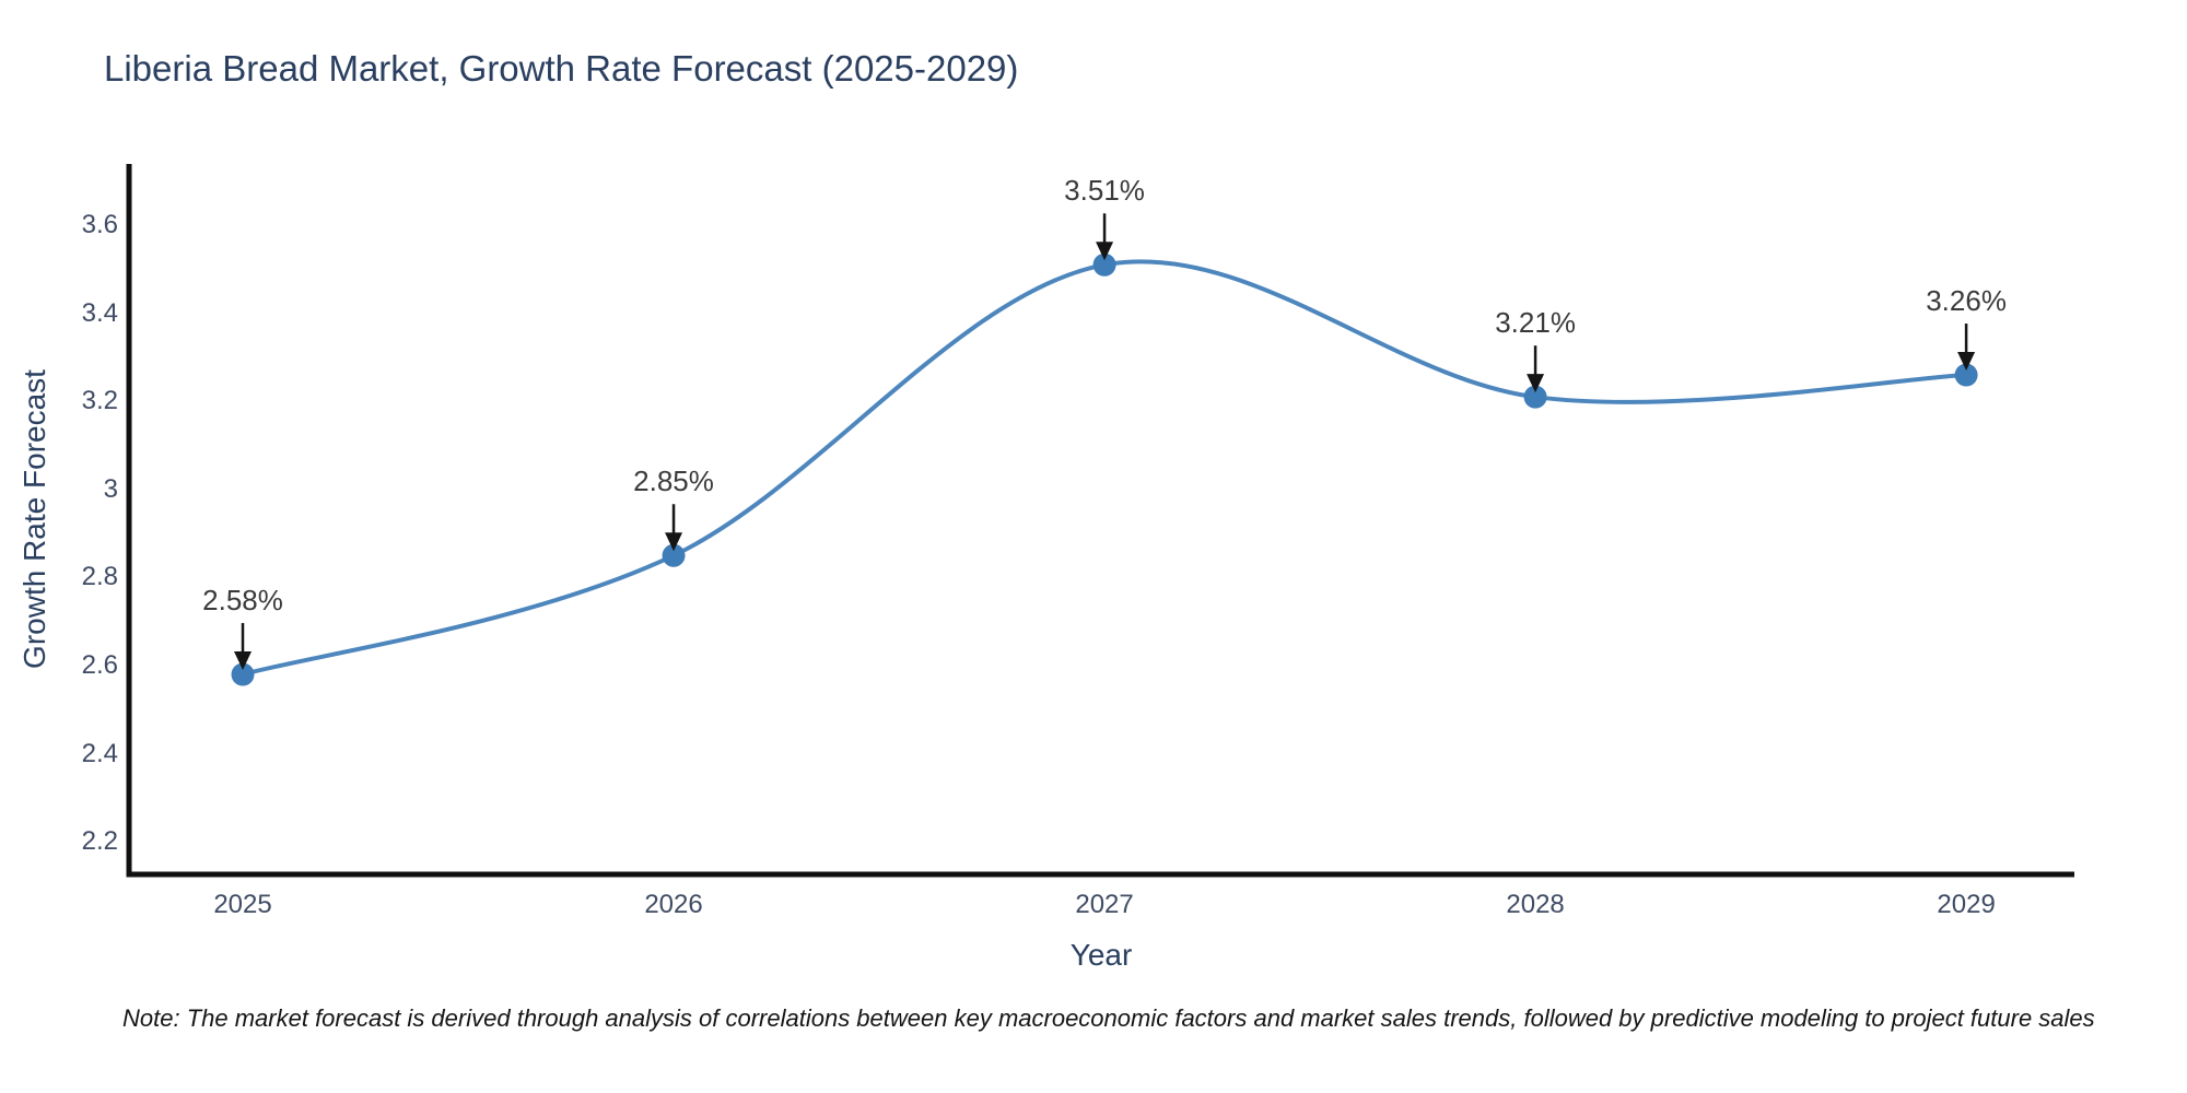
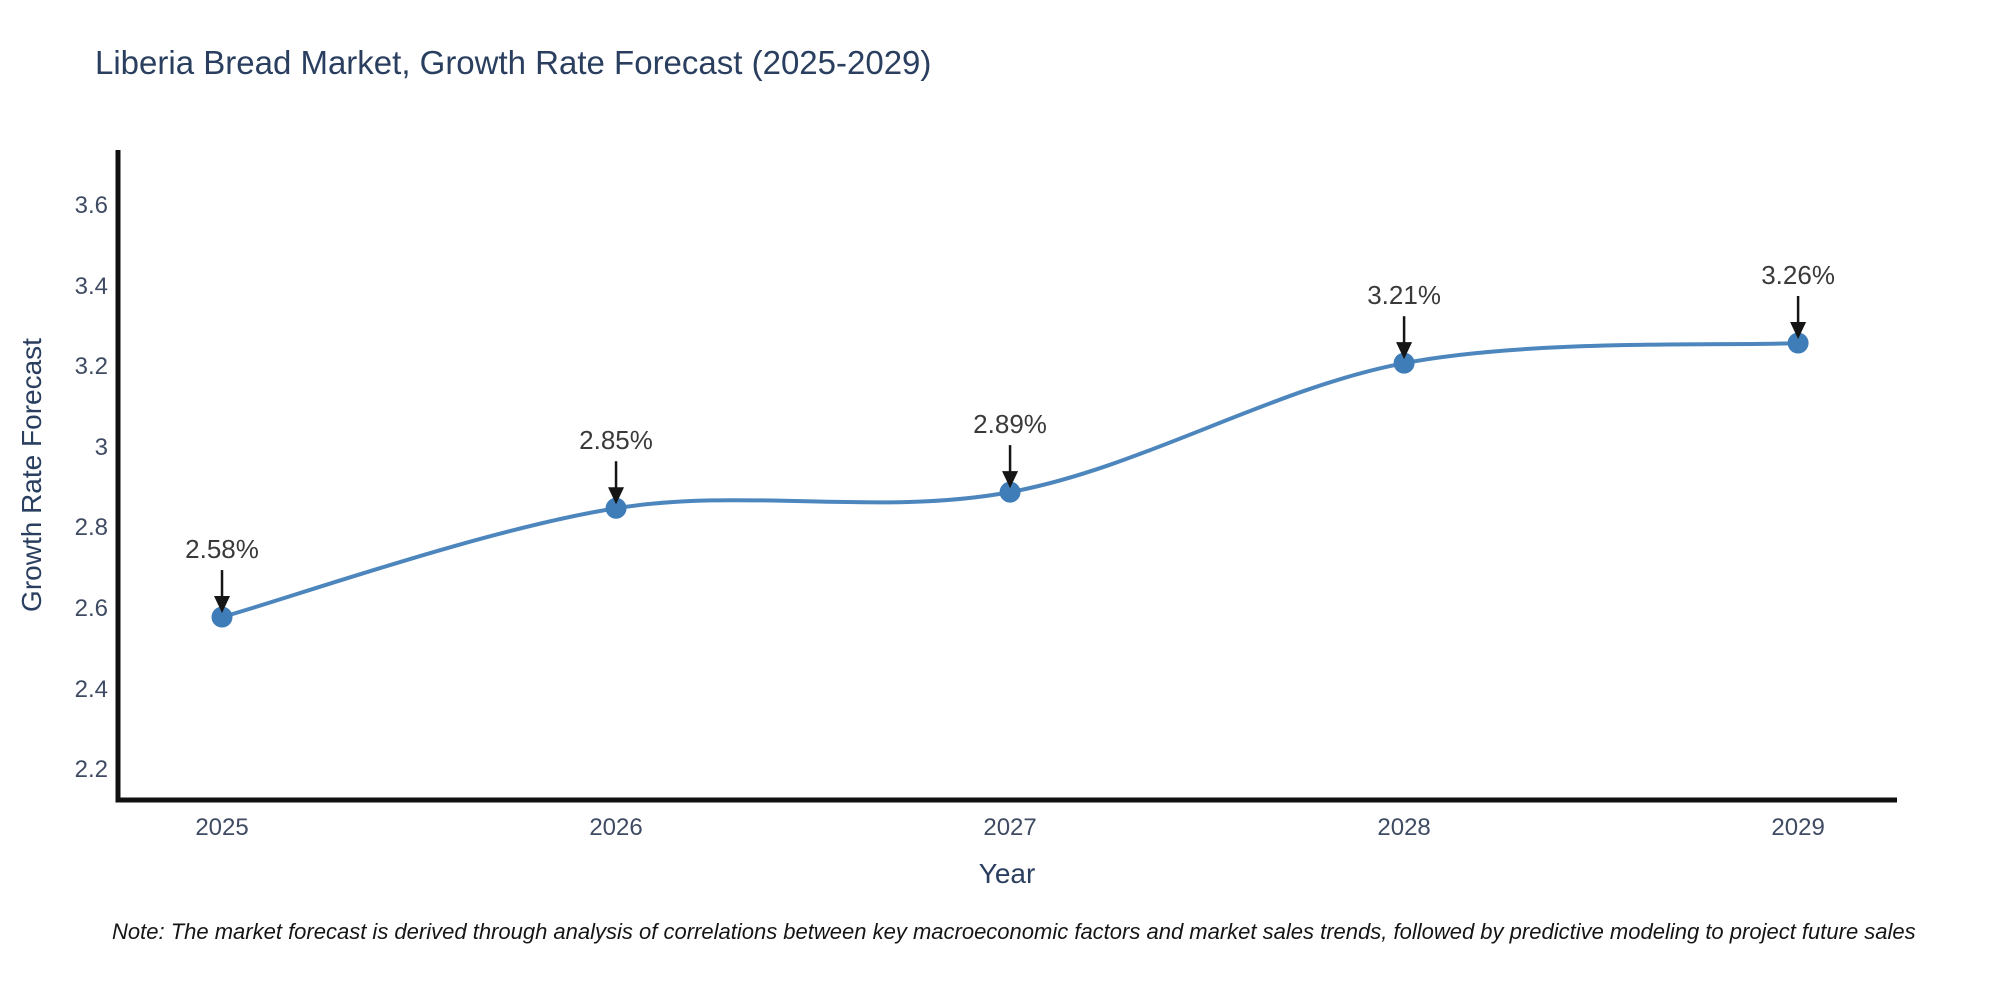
2027: 3.51% -> 2.89%
